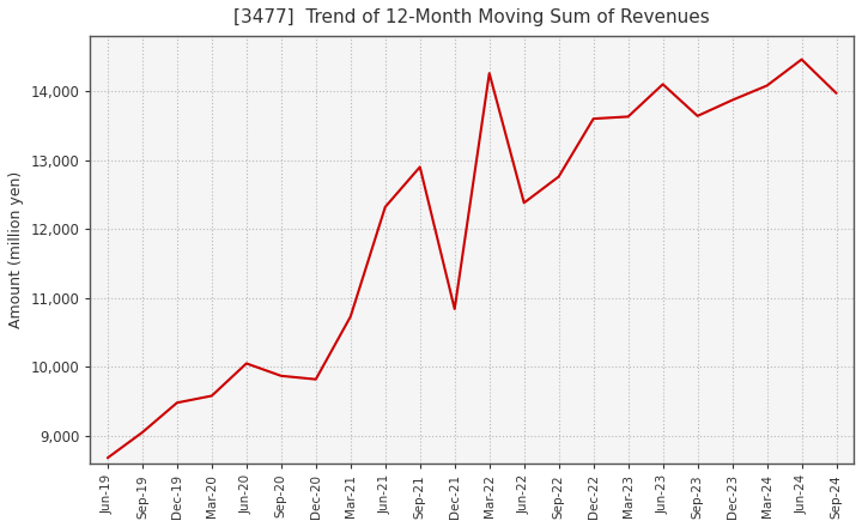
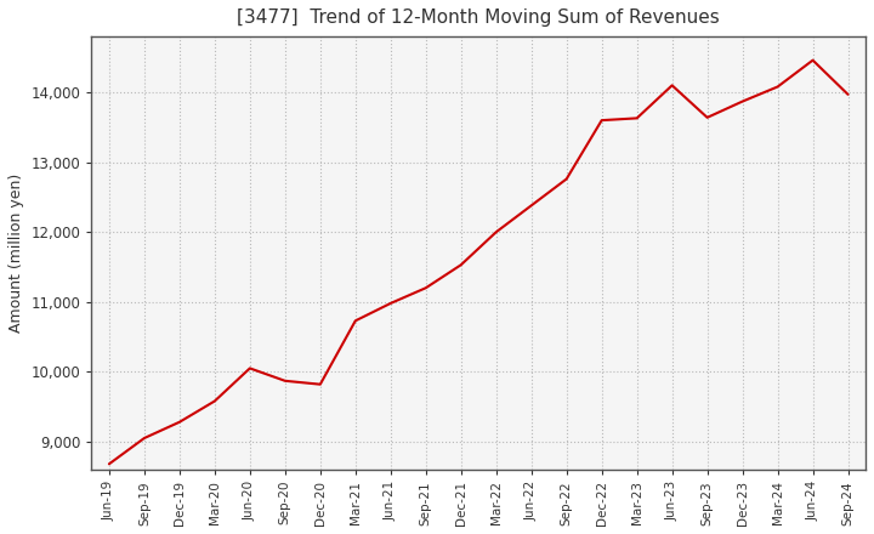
Dec-19: 9,480 -> 9,280
Jun-21: 12,320 -> 10,980
Sep-21: 12,900 -> 11,200
Dec-21: 10,840 -> 11,530
Mar-22: 14,260 -> 12,000
